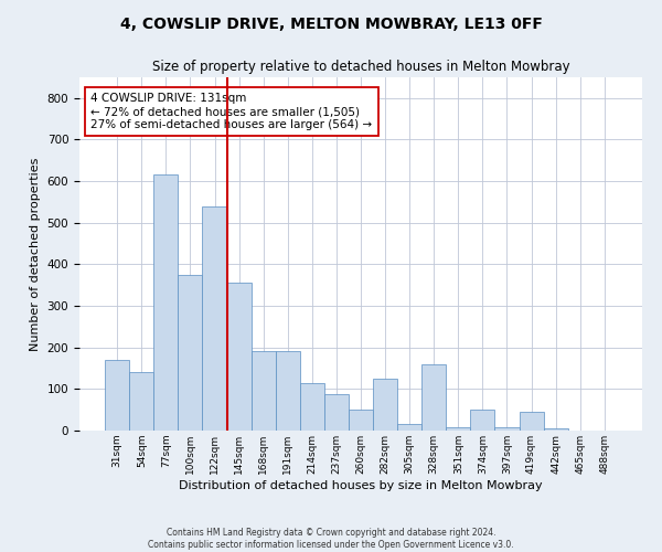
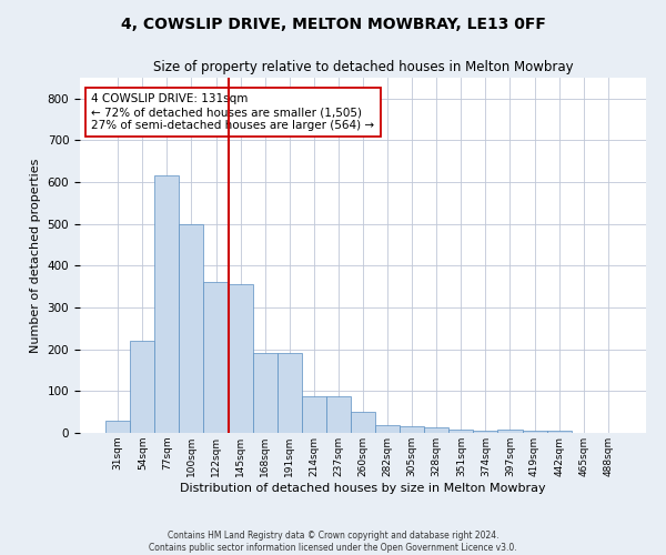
31sqm: 170 -> 30
54sqm: 140 -> 220
100sqm: 375 -> 500
122sqm: 540 -> 360
214sqm: 115 -> 88
282sqm: 125 -> 18
328sqm: 160 -> 12
374sqm: 50 -> 5
419sqm: 45 -> 5
